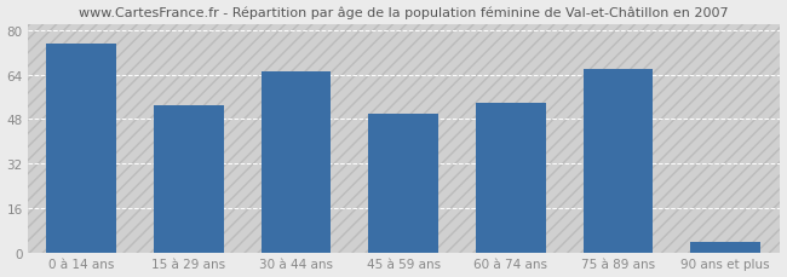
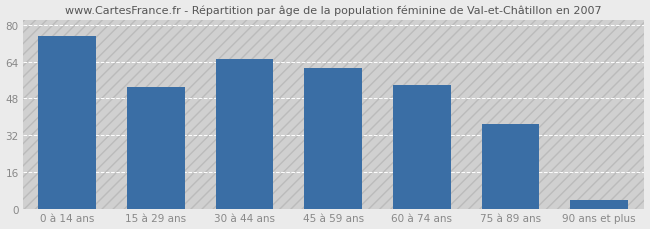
45 à 59 ans: 50 -> 61
75 à 89 ans: 66 -> 37
